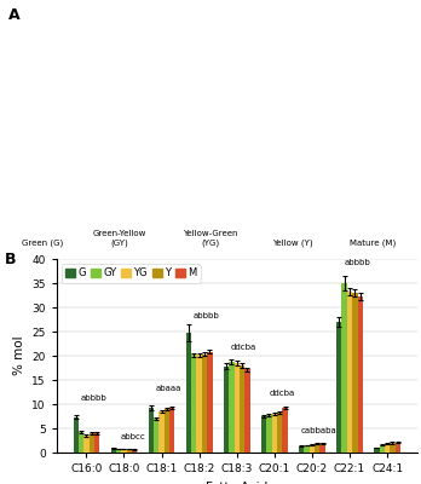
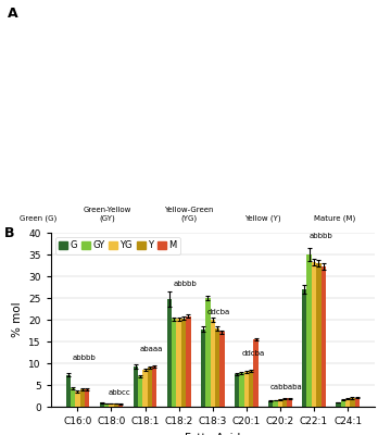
GY/C18:3: 18.8 -> 25.0
YG/C18:3: 18.5 -> 20.0
M/C20:1: 9.2 -> 15.5
